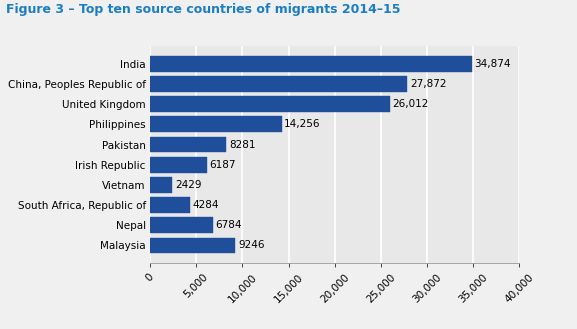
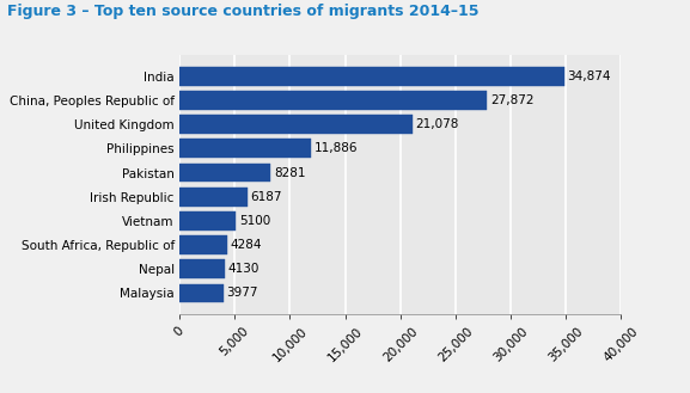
United Kingdom: 26,012 -> 21,078
Philippines: 14,256 -> 11,886
Vietnam: 2429 -> 5100
Nepal: 6784 -> 4130
Malaysia: 9246 -> 3977
